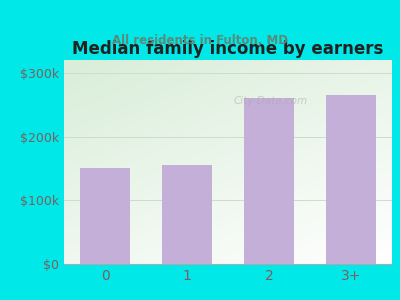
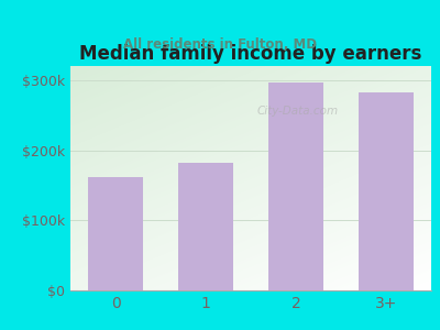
0: $150k -> $162k
1: $155k -> $182k
2: $260k -> $296k
3+: $265k -> $282k
